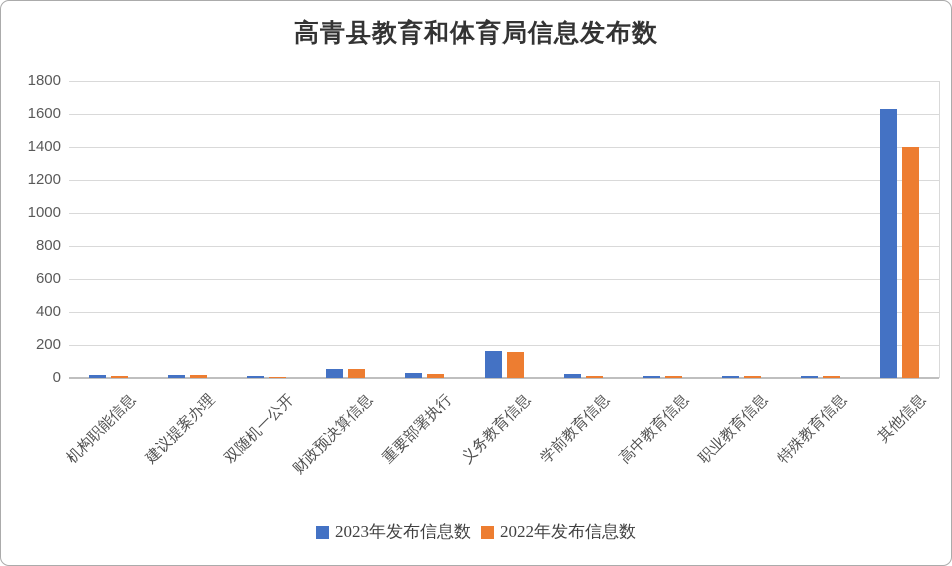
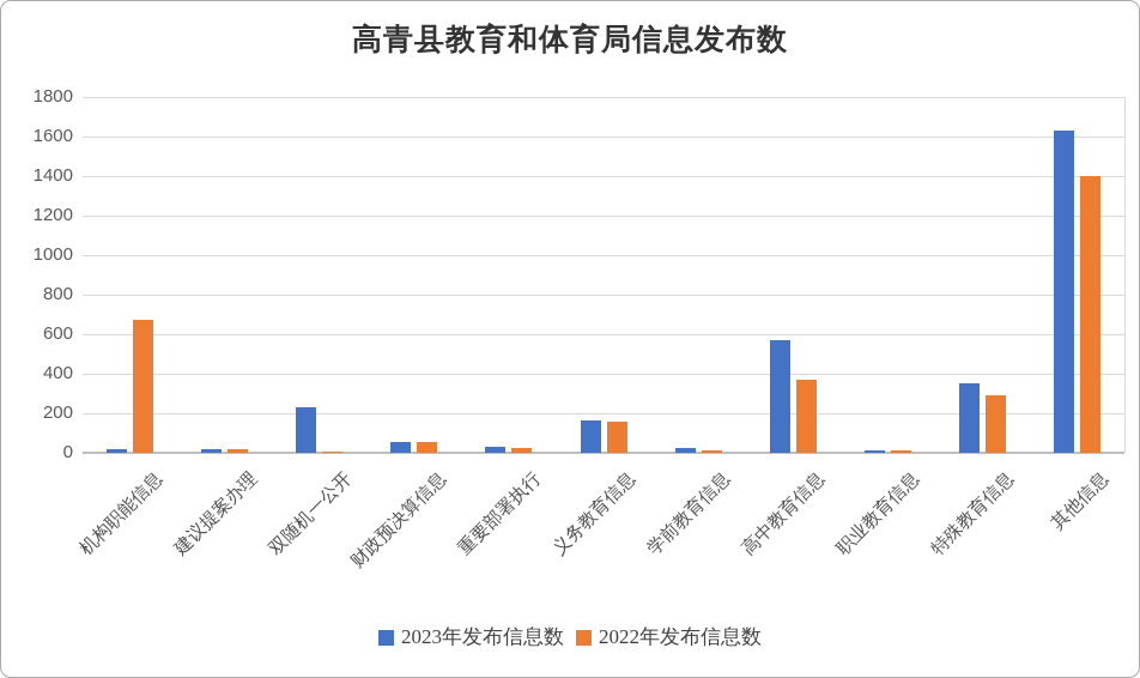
2022年发布信息数/机构职能信息: 10 -> 670
2023年发布信息数/双随机一公开: 10 -> 230
2023年发布信息数/高中教育信息: 20 -> 570
2022年发布信息数/高中教育信息: 10 -> 370
2023年发布信息数/特殊教育信息: 10 -> 350
2022年发布信息数/特殊教育信息: 10 -> 290
